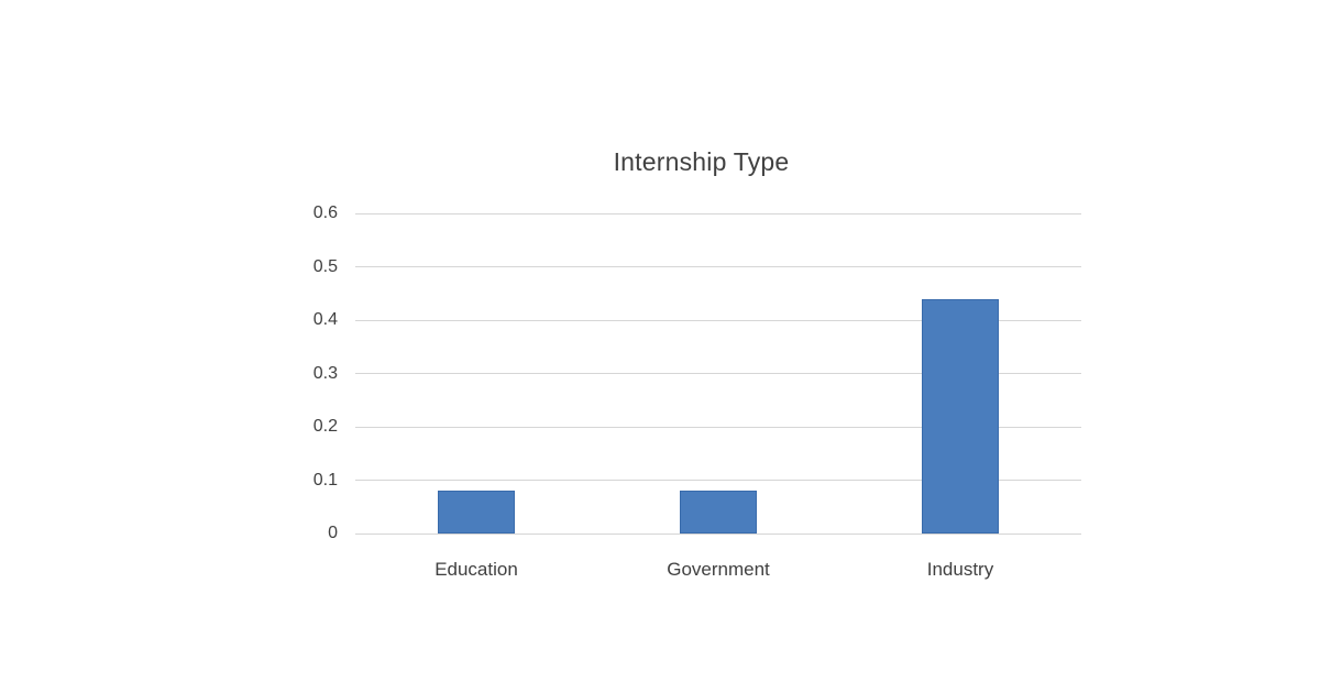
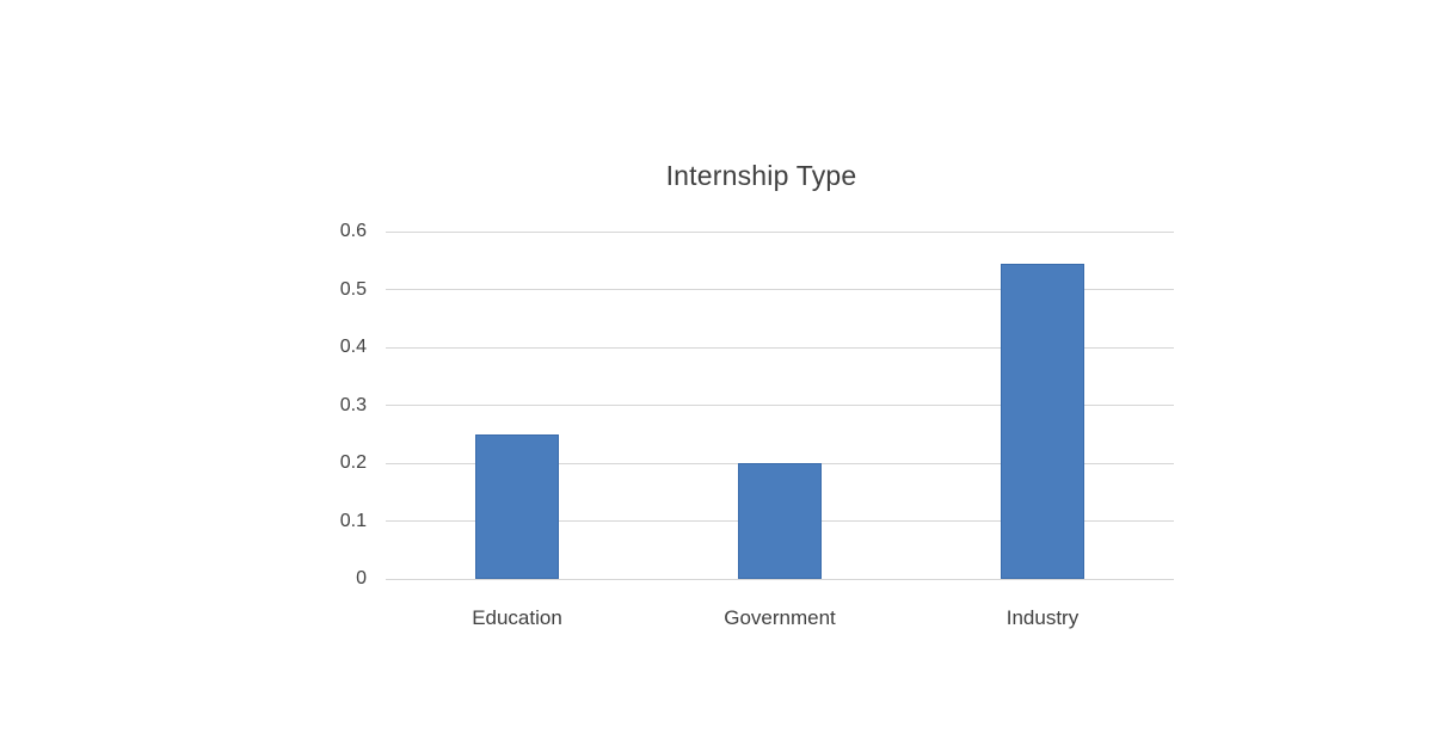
Education: 0.08 -> 0.25
Government: 0.08 -> 0.20
Industry: 0.44 -> 0.55
